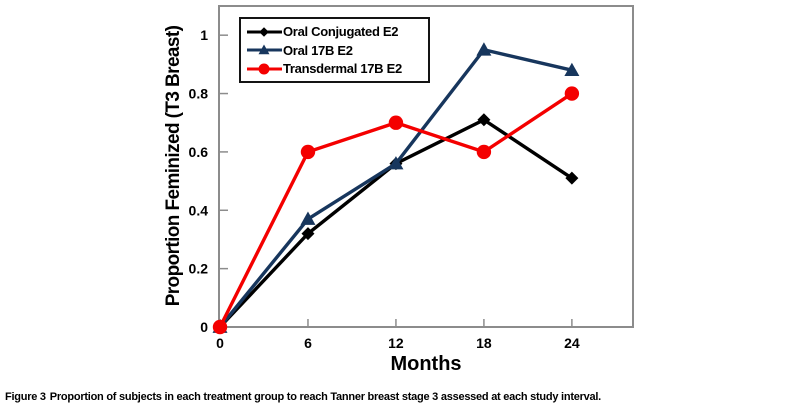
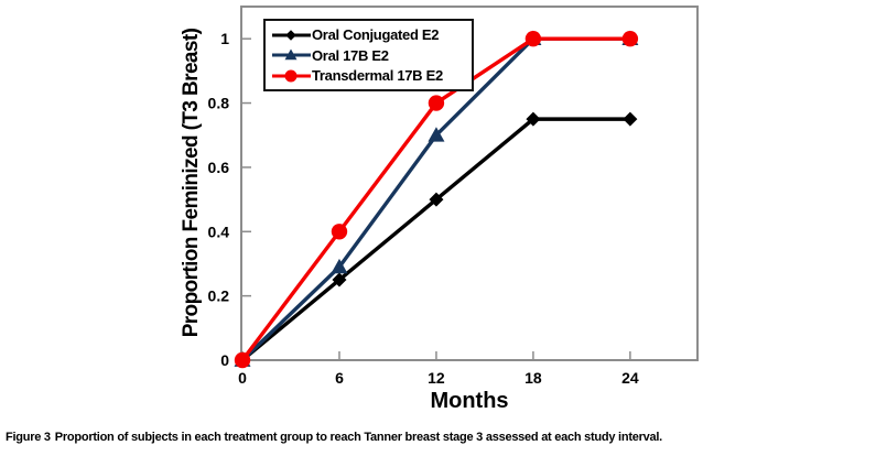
Oral Conjugated E2/6: 0.32 -> 0.25
Oral 17B E2/6: 0.37 -> 0.29
Transdermal 17B E2/6: 0.6 -> 0.4
Oral Conjugated E2/12: 0.56 -> 0.50
Oral 17B E2/12: 0.56 -> 0.70
Transdermal 17B E2/12: 0.7 -> 0.8
Oral Conjugated E2/18: 0.71 -> 0.75
Oral 17B E2/18: 0.95 -> 1.00
Transdermal 17B E2/18: 0.6 -> 1.0
Oral Conjugated E2/24: 0.51 -> 0.75
Oral 17B E2/24: 0.88 -> 1.00
Transdermal 17B E2/24: 0.8 -> 1.0
